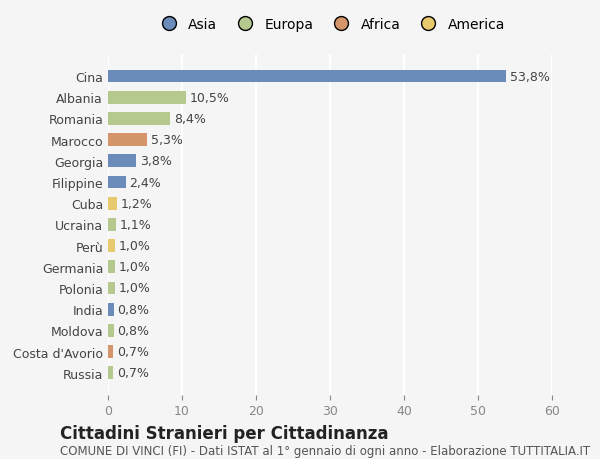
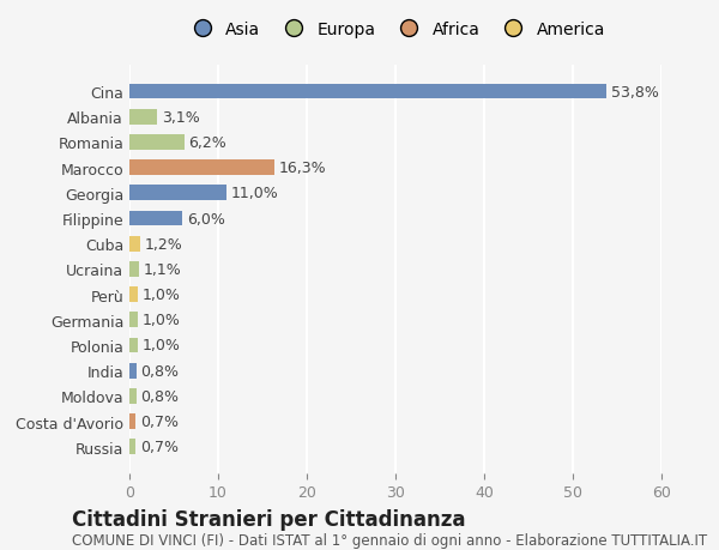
Albania: 10,5% -> 3,1%
Romania: 8,4% -> 6,2%
Marocco: 5,3% -> 16,3%
Georgia: 3,8% -> 11,0%
Filippine: 2,4% -> 6,0%
